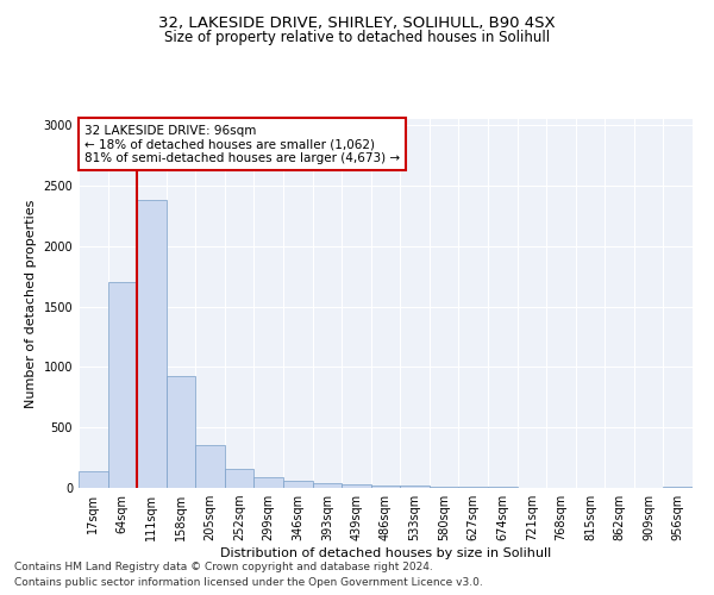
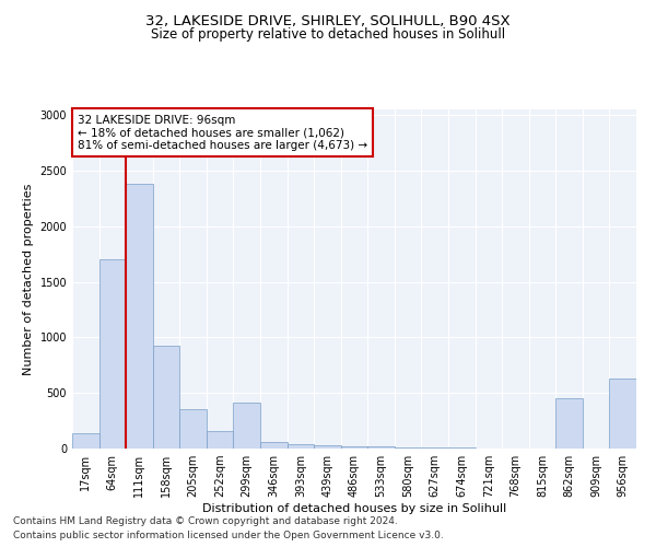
299sqm: 90 -> 410
862sqm: 0 -> 450
956sqm: 0 -> 630
